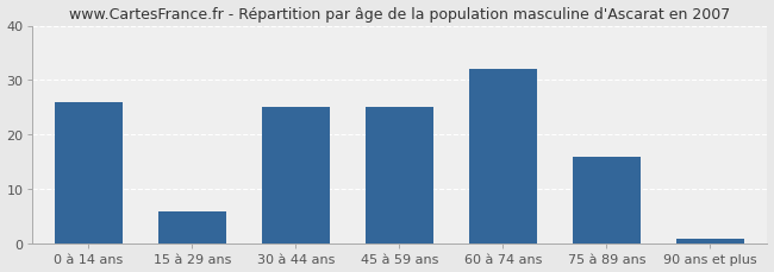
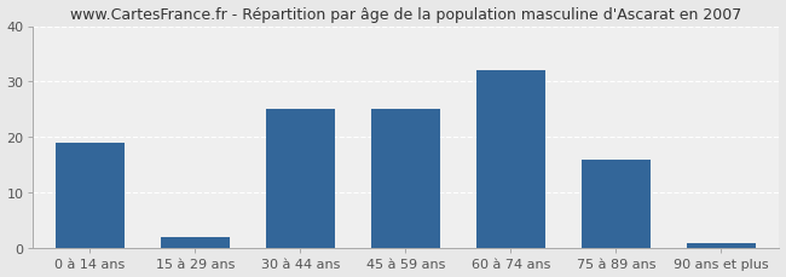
0 à 14 ans: 26 -> 19
15 à 29 ans: 6 -> 2
